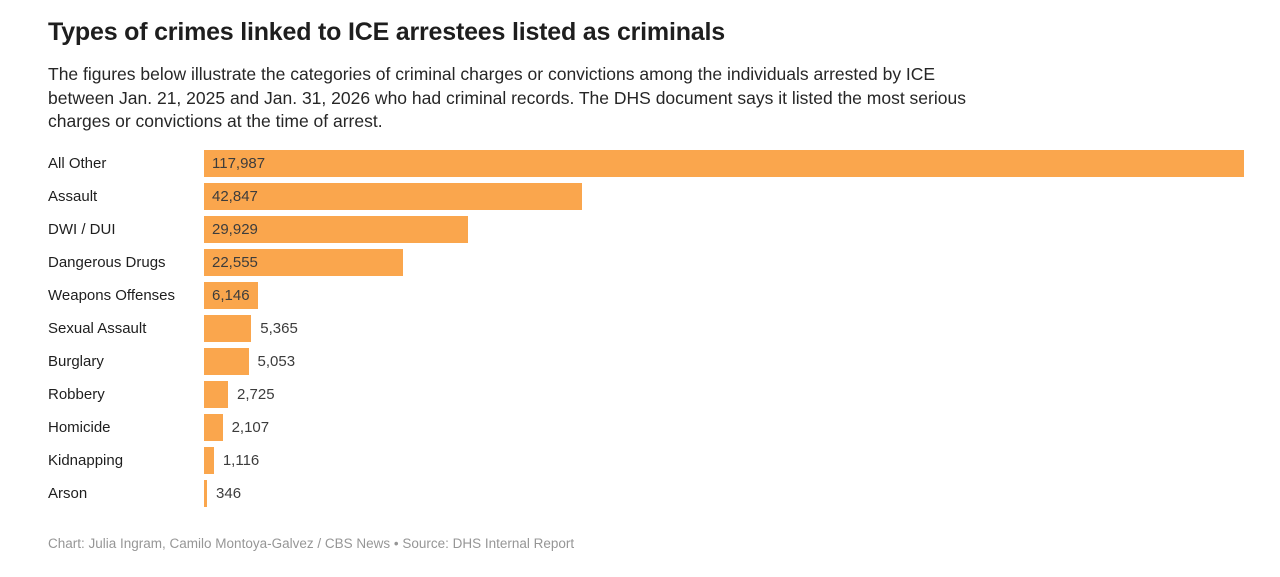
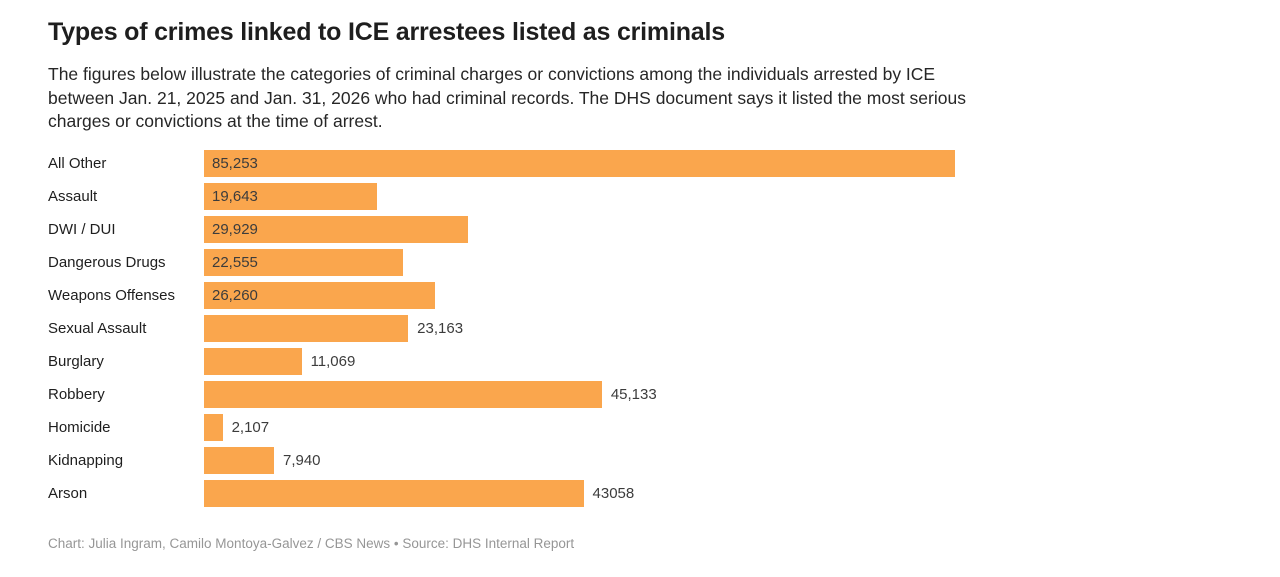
All Other: 117,987 -> 85,253
Assault: 42,847 -> 19,643
Weapons Offenses: 6,146 -> 26,260
Sexual Assault: 5,365 -> 23,163
Burglary: 5,053 -> 11,069
Robbery: 2,725 -> 45,133
Kidnapping: 1,116 -> 7,940
Arson: 346 -> 43058
